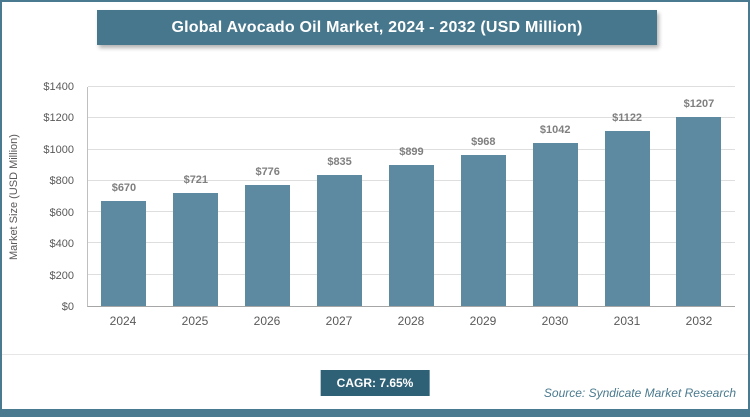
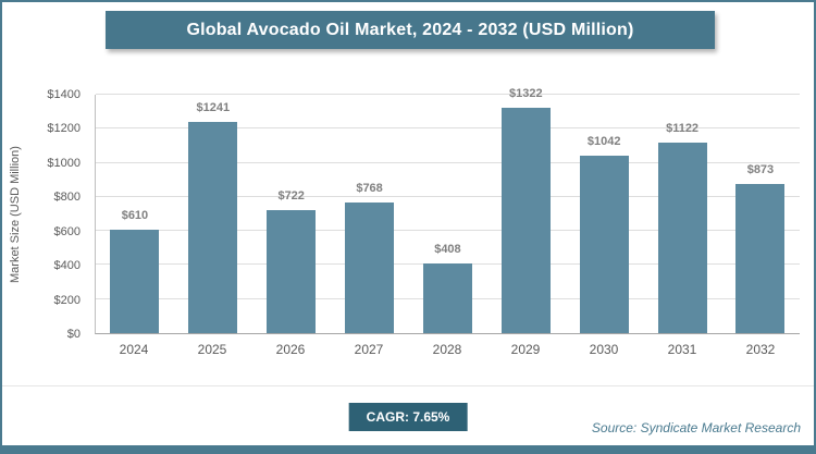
2024: $670 -> $610
2025: $721 -> $1241
2026: $776 -> $722
2027: $835 -> $768
2028: $899 -> $408
2029: $968 -> $1322
2032: $1207 -> $873
